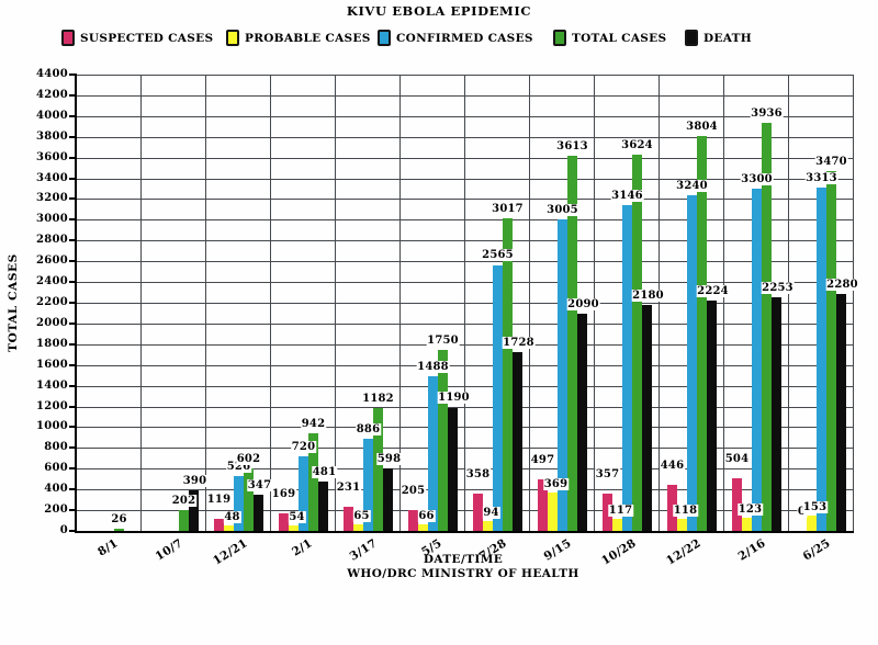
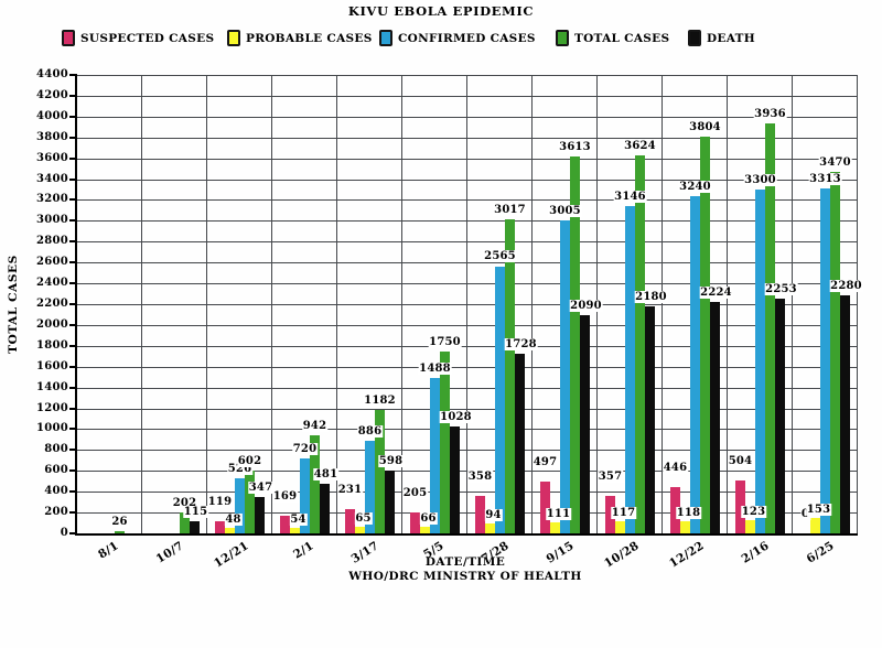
DEATH/10/7: 390 -> 115
DEATH/5/5: 1190 -> 1028
PROBABLE CASES/9/15: 369 -> 111
